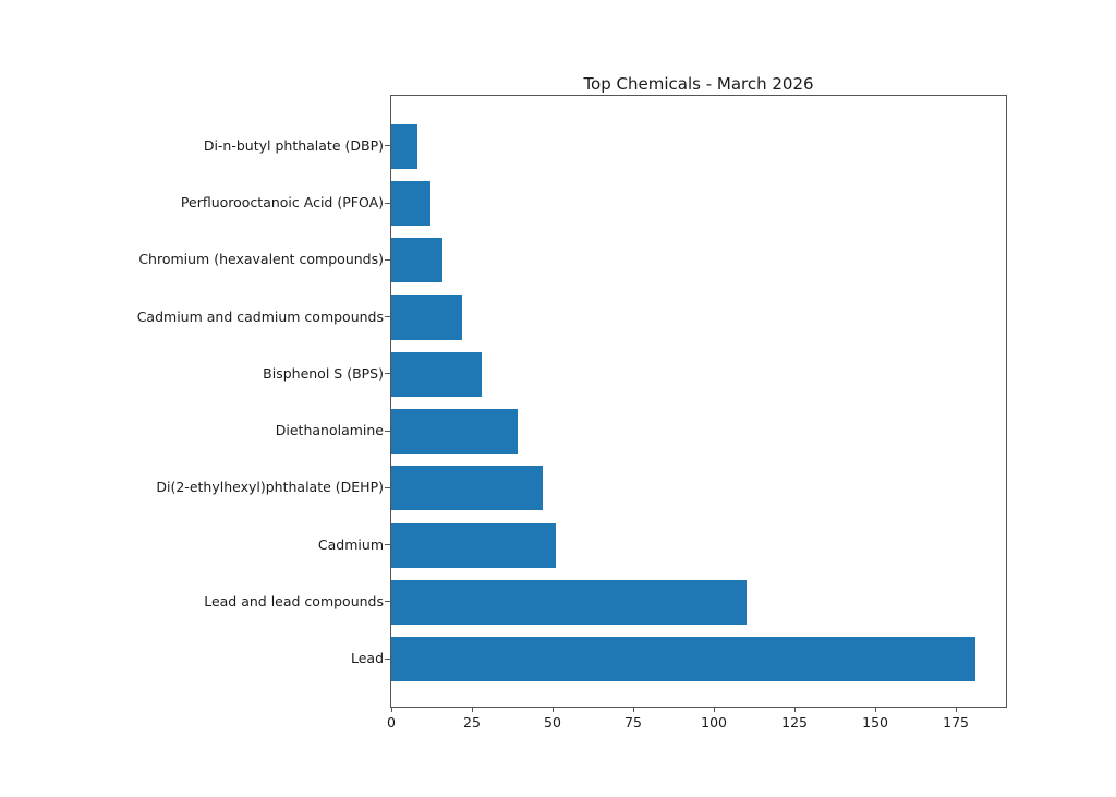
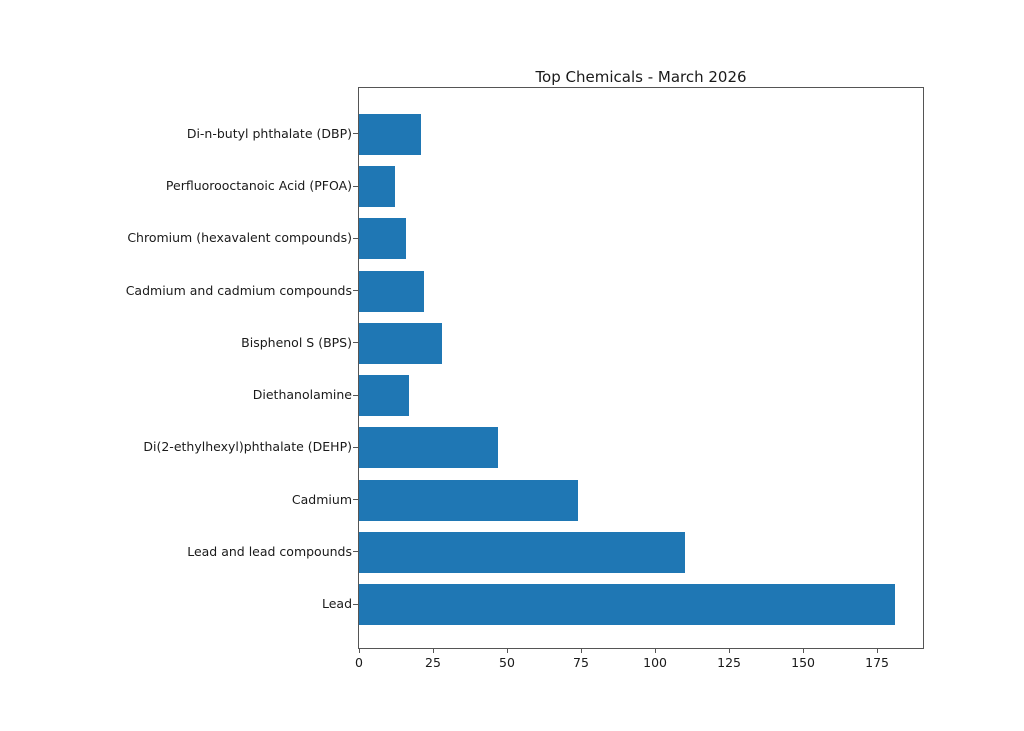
Di-n-butyl phthalate (DBP): 8 -> 21
Diethanolamine: 39 -> 17
Cadmium: 51 -> 74
